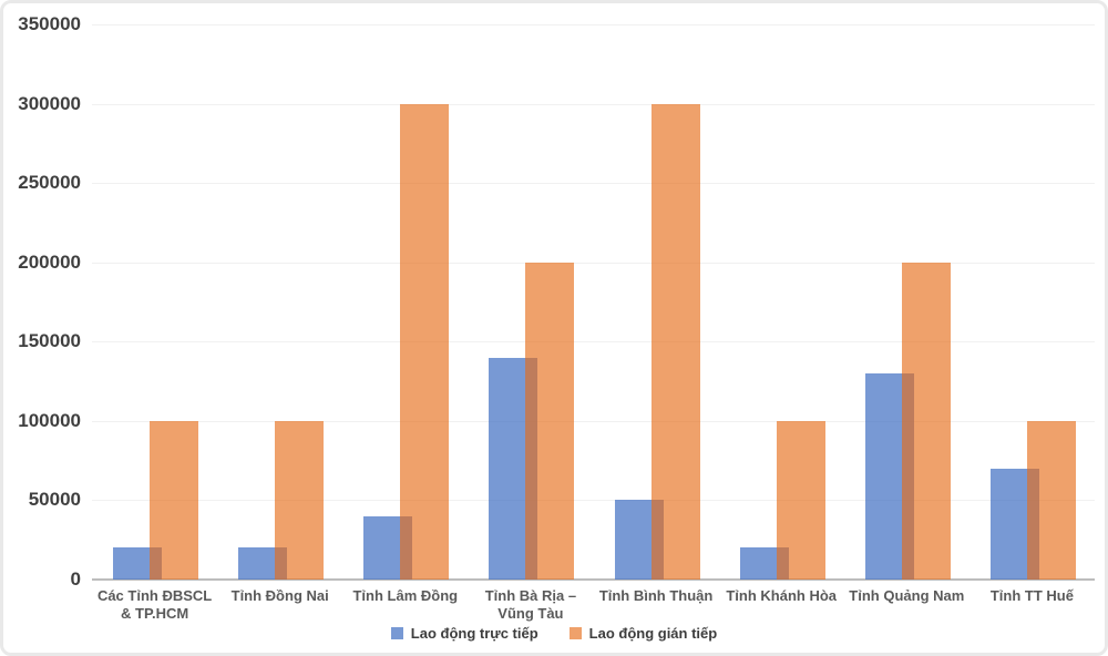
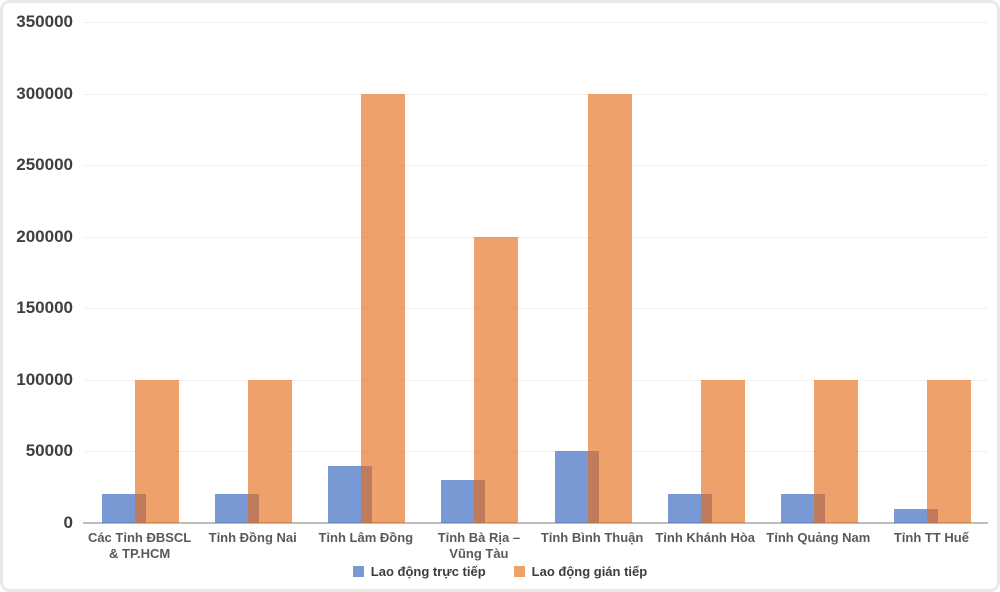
Lao động trực tiếp/Tỉnh Bà Rịa – Vũng Tàu: 140000 -> 30000
Lao động trực tiếp/Tỉnh Quảng Nam: 130000 -> 20000
Lao động gián tiếp/Tỉnh Quảng Nam: 200000 -> 100000
Lao động trực tiếp/Tỉnh TT Huế: 70000 -> 10000
